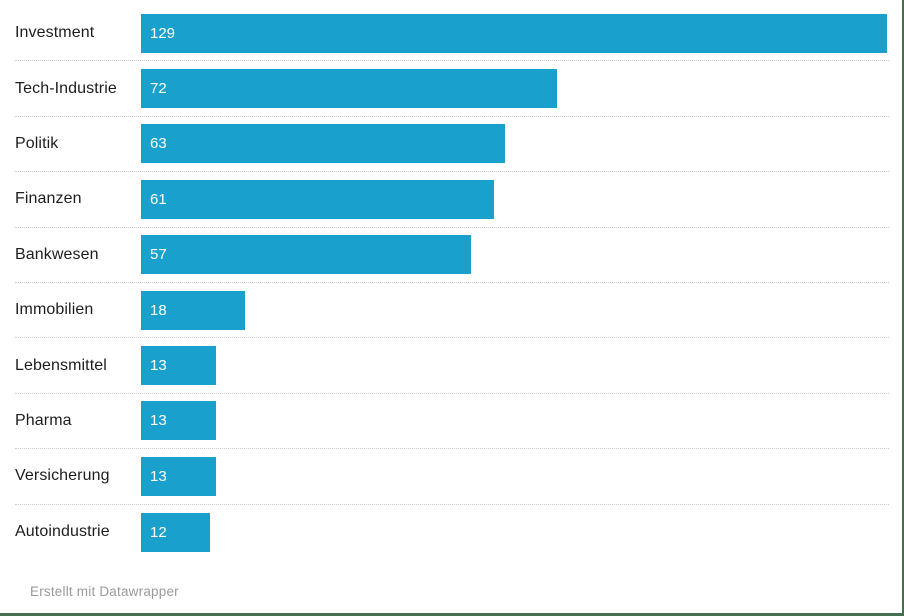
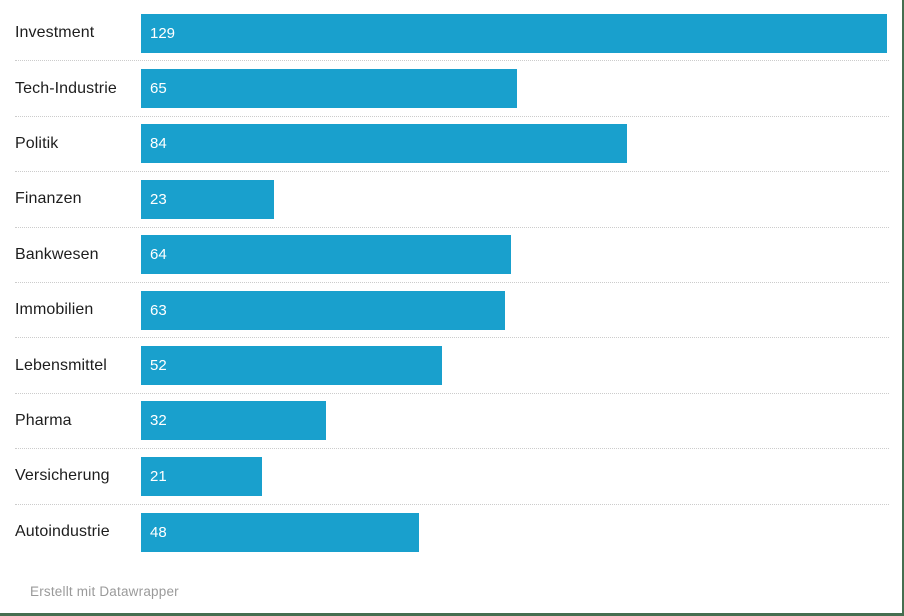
Tech-Industrie: 72 -> 65
Politik: 63 -> 84
Finanzen: 61 -> 23
Bankwesen: 57 -> 64
Immobilien: 18 -> 63
Lebensmittel: 13 -> 52
Pharma: 13 -> 32
Versicherung: 13 -> 21
Autoindustrie: 12 -> 48
